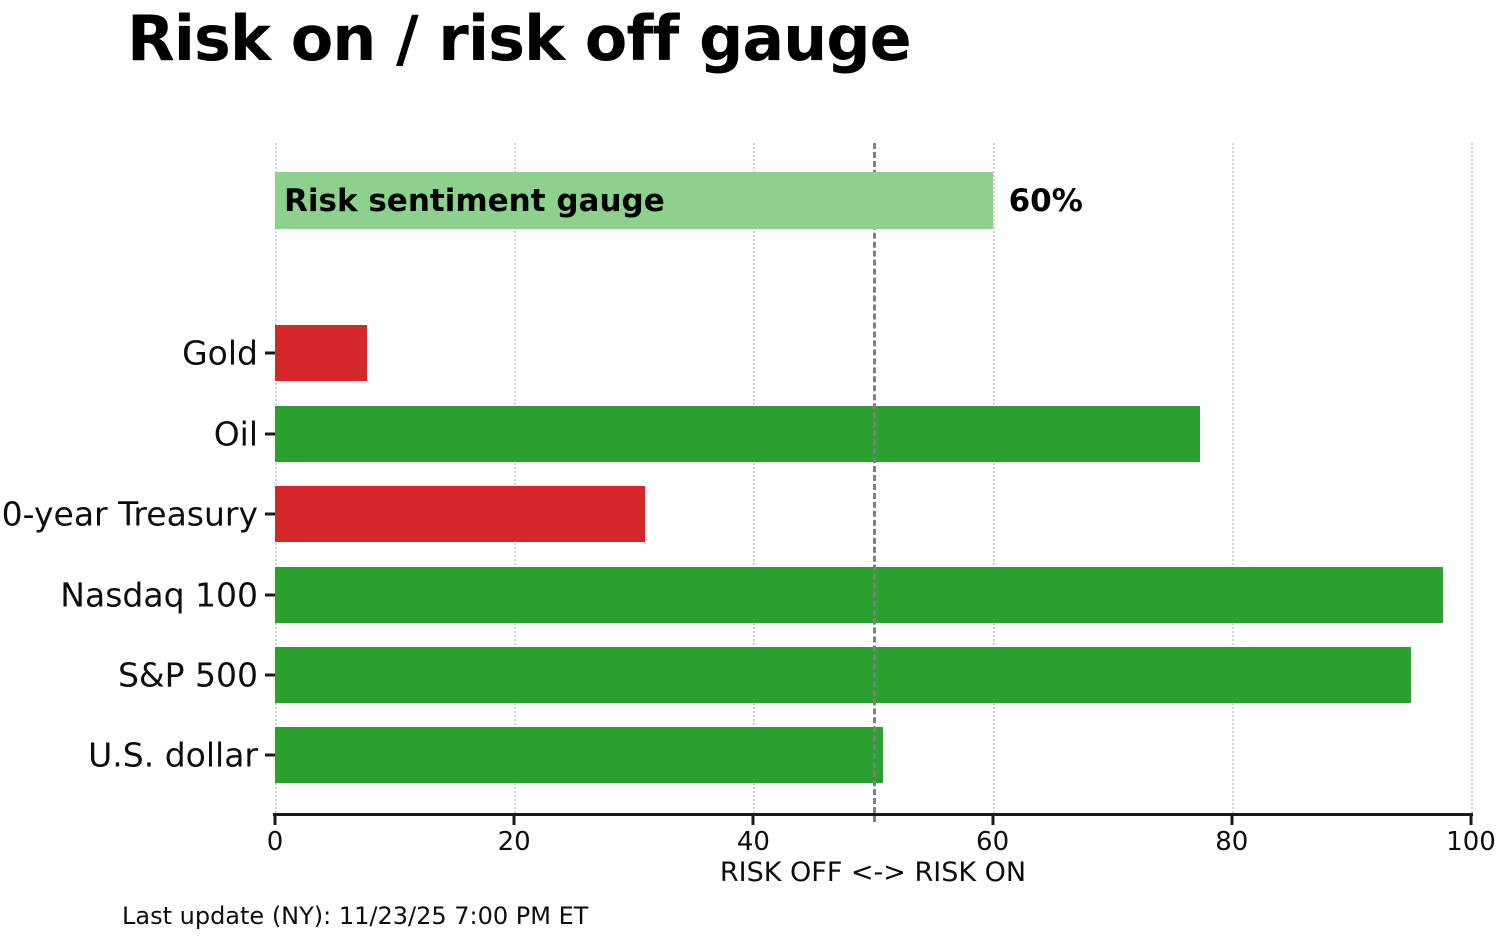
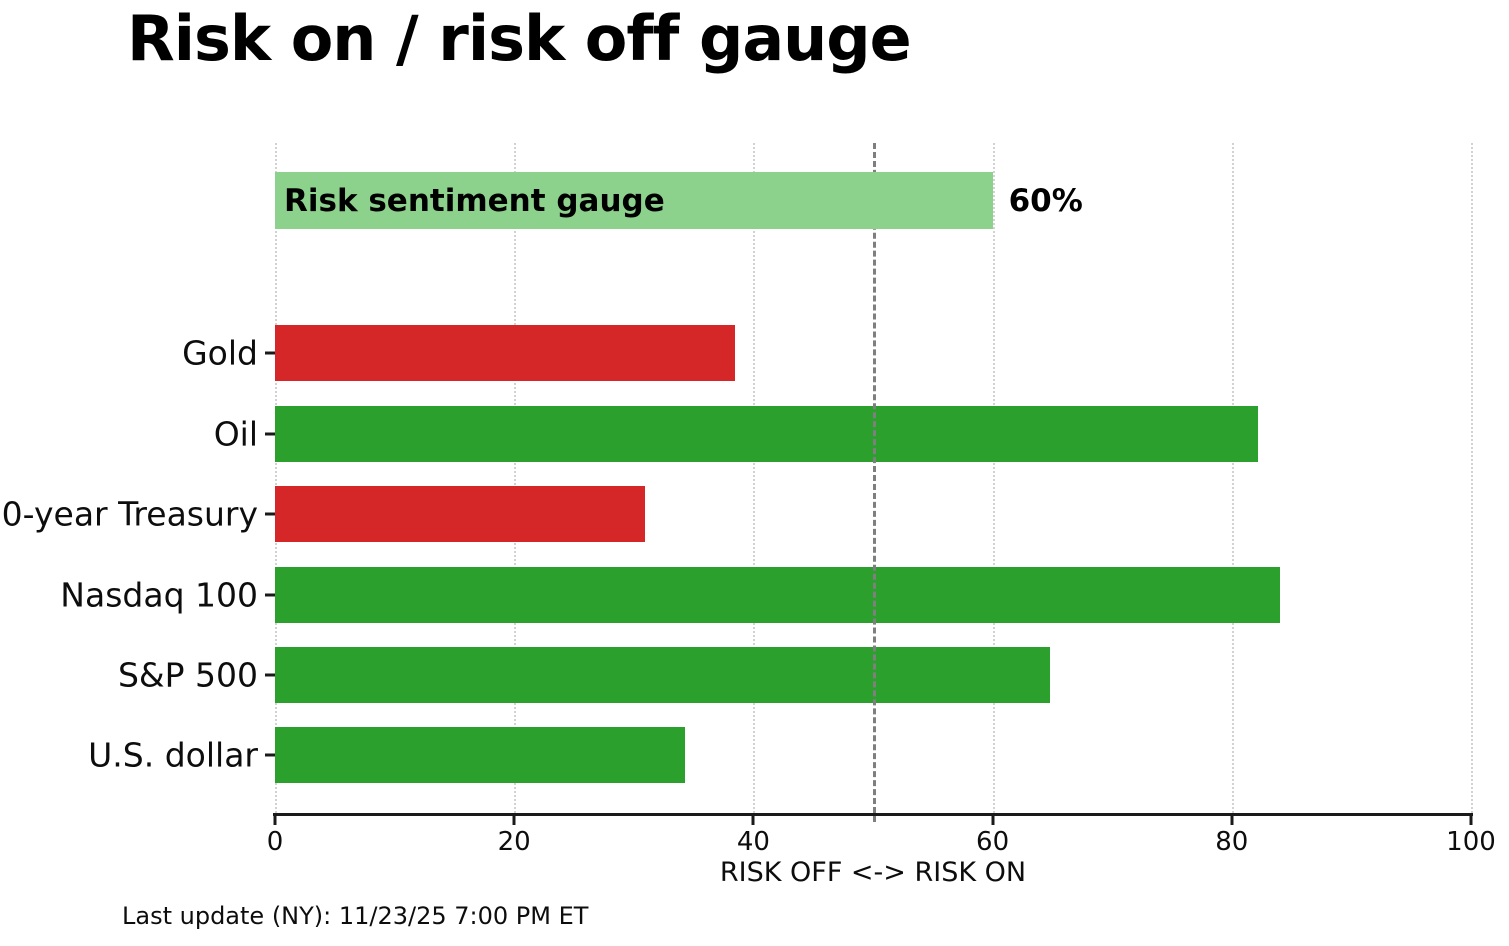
Gold: 7.7 -> 38.5
Oil: 77.3 -> 82.2
Nasdaq 100: 97.7 -> 84.0
S&P 500: 95.0 -> 64.8
U.S. dollar: 50.8 -> 34.3
